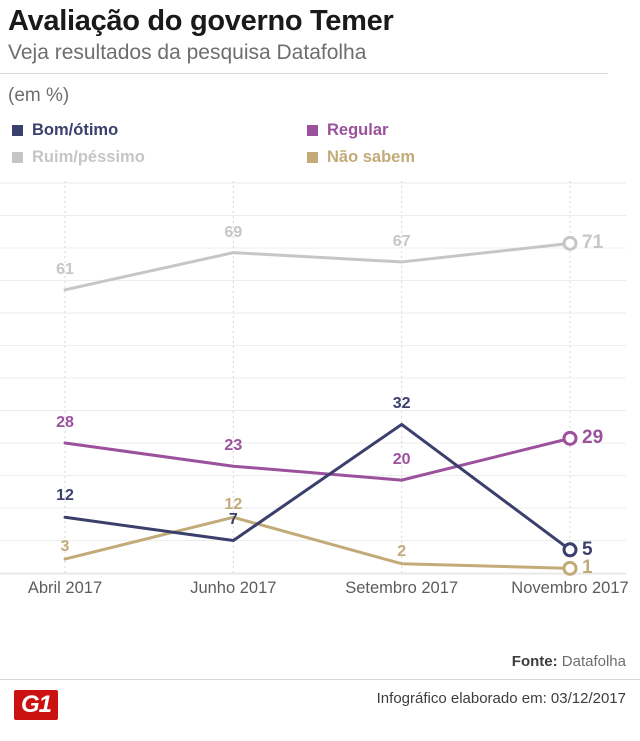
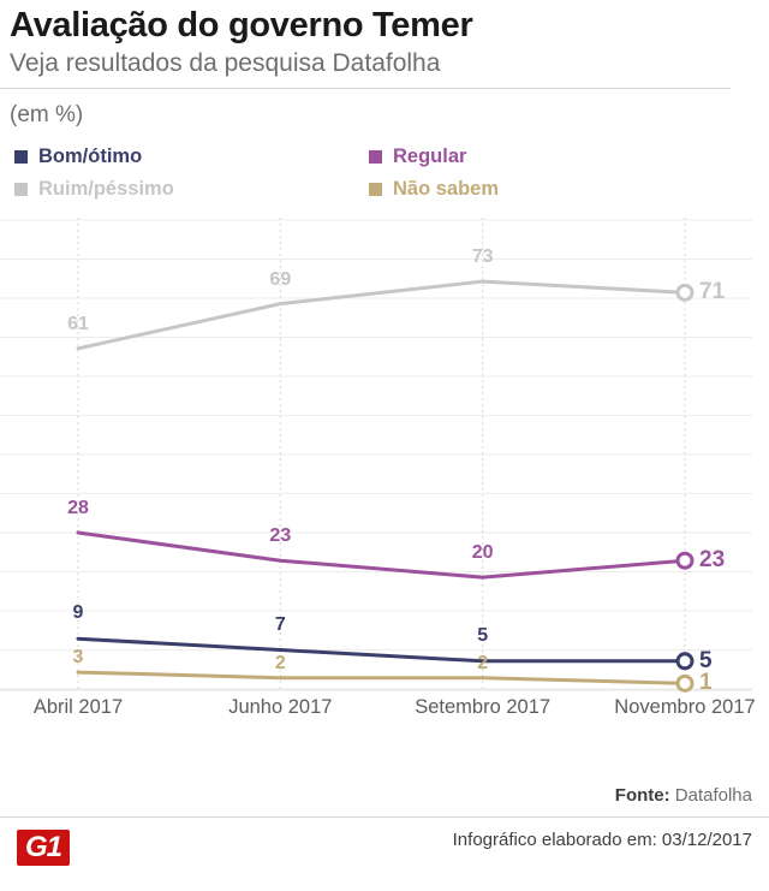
Bom/ótimo/Abril 2017: 12 -> 9
Não sabem/Junho 2017: 12 -> 2
Bom/ótimo/Setembro 2017: 32 -> 5
Ruim/péssimo/Setembro 2017: 67 -> 73
Regular/Novembro 2017: 29 -> 23
